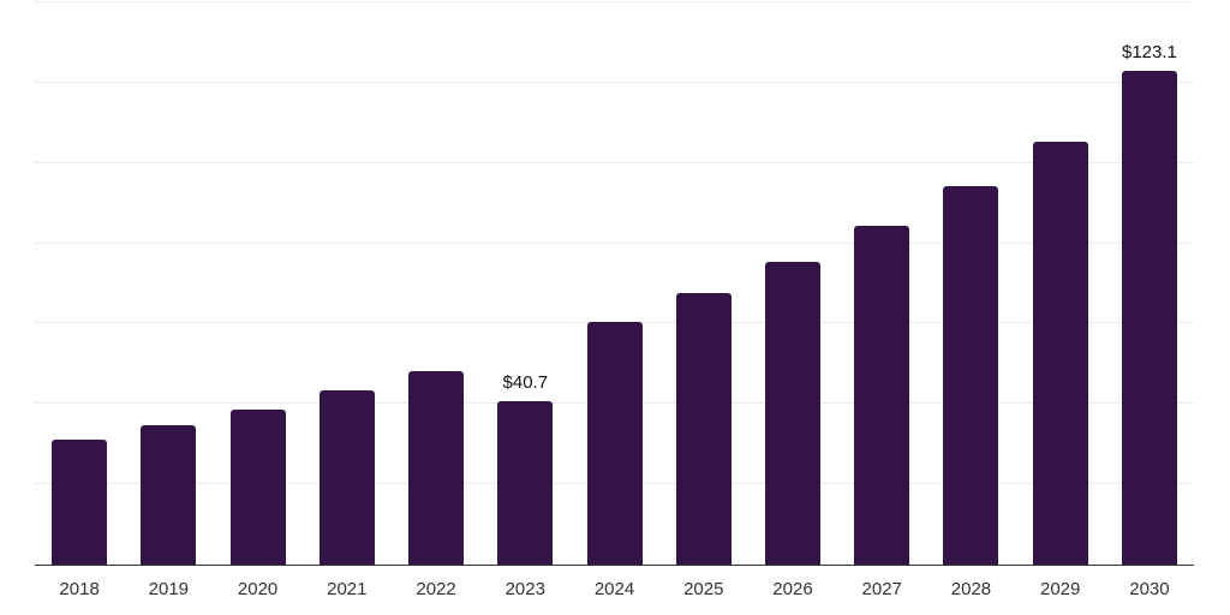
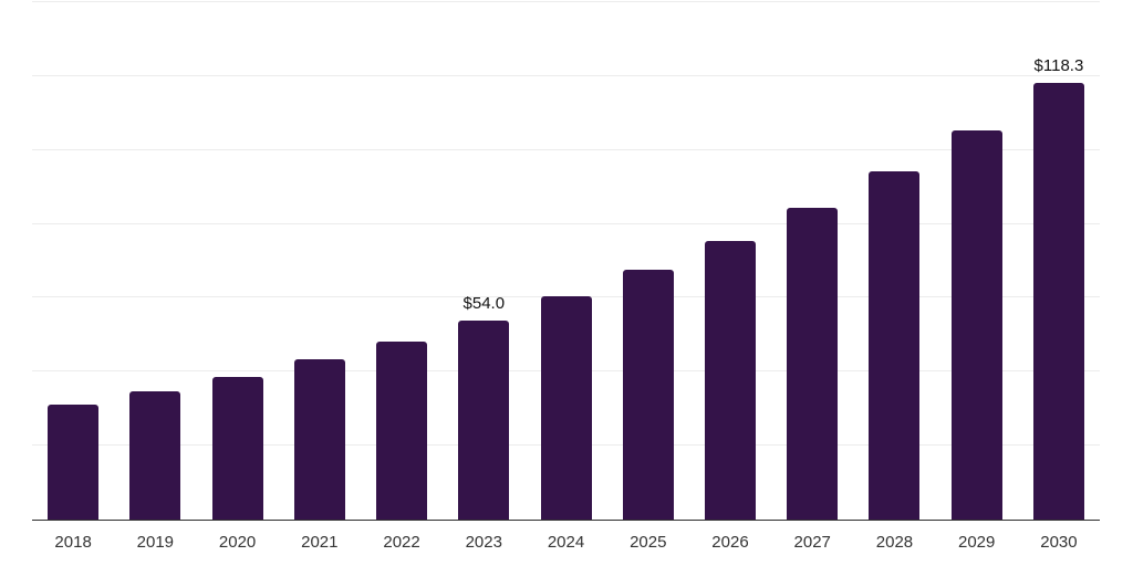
2023: $40.7 -> $54.0
2030: $123.1 -> $118.3
